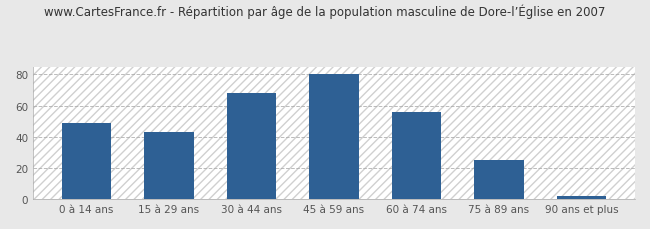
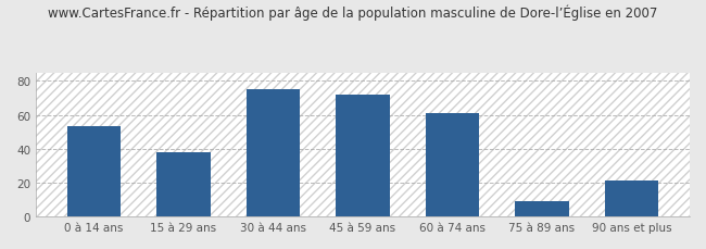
0 à 14 ans: 49 -> 53
15 à 29 ans: 43 -> 38
30 à 44 ans: 68 -> 75
45 à 59 ans: 80 -> 72
60 à 74 ans: 56 -> 61
75 à 89 ans: 25 -> 9
90 ans et plus: 2 -> 21
